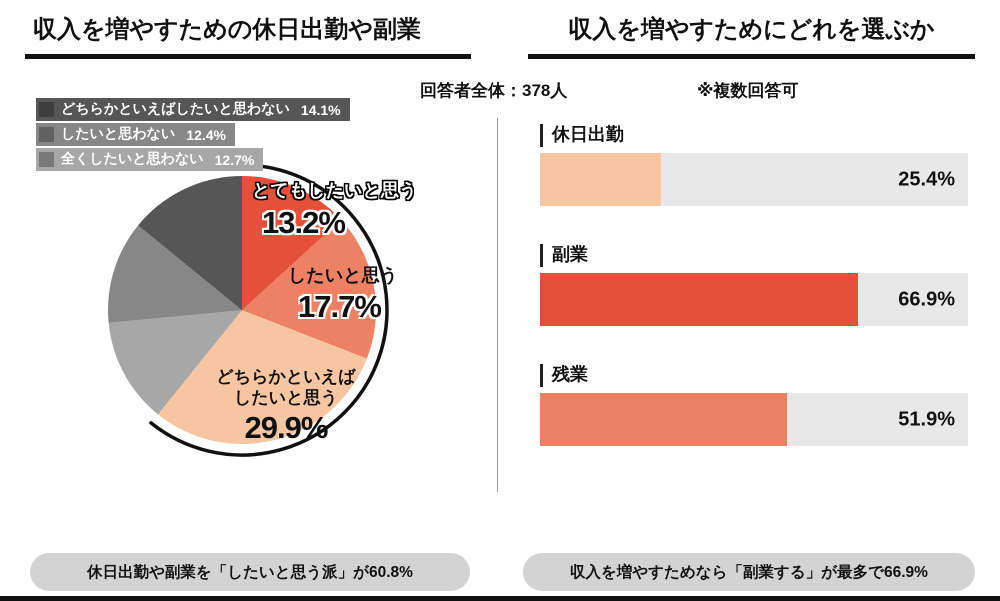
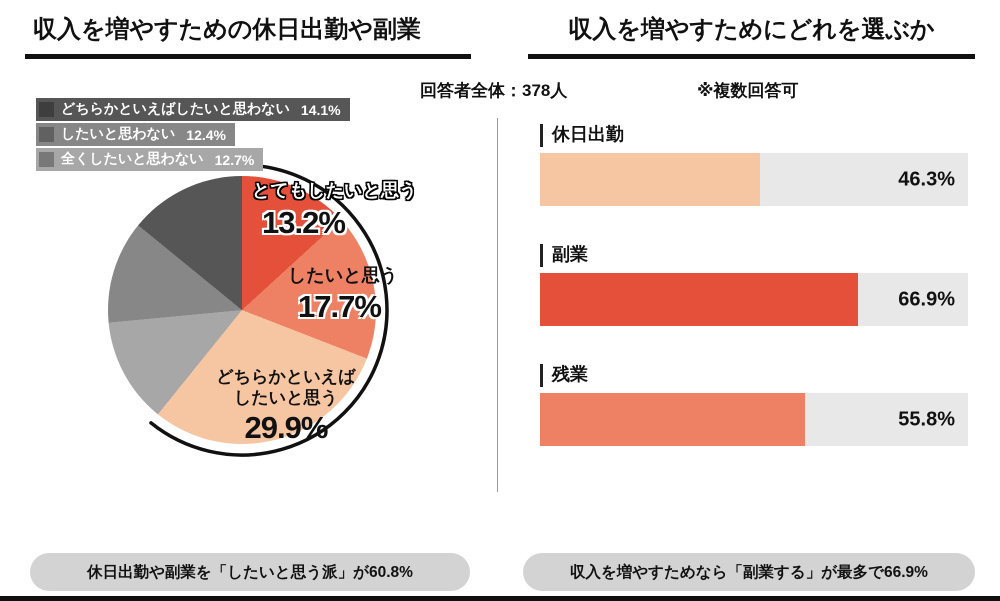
収入を増やすためにどれを選ぶか/休日出勤: 25.4% -> 46.3%
収入を増やすためにどれを選ぶか/残業: 51.9% -> 55.8%
